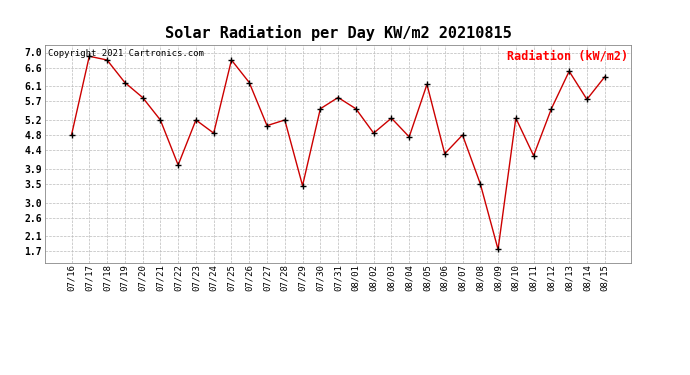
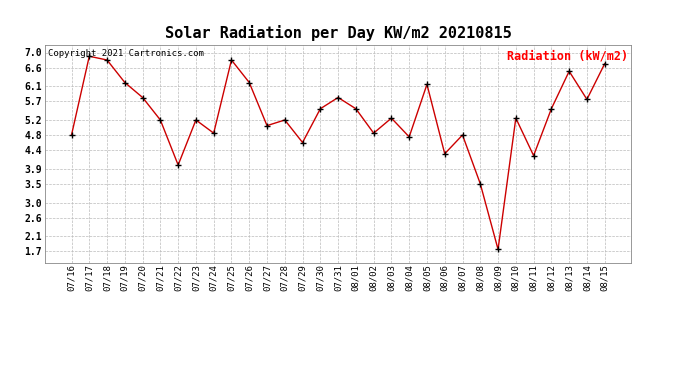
07/29: 3.45 -> 4.60
08/15: 6.35 -> 6.70
